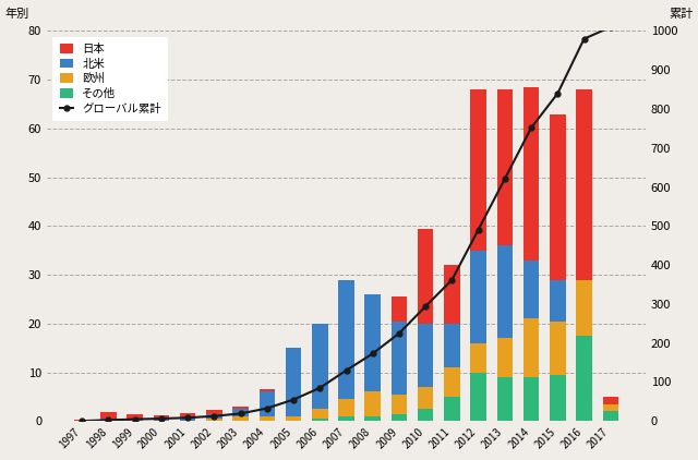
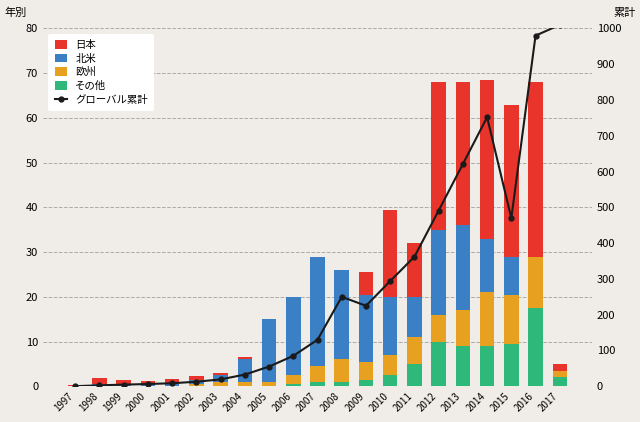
グローバル累計/2008: 173 -> 250
グローバル累計/2015: 840 -> 470
